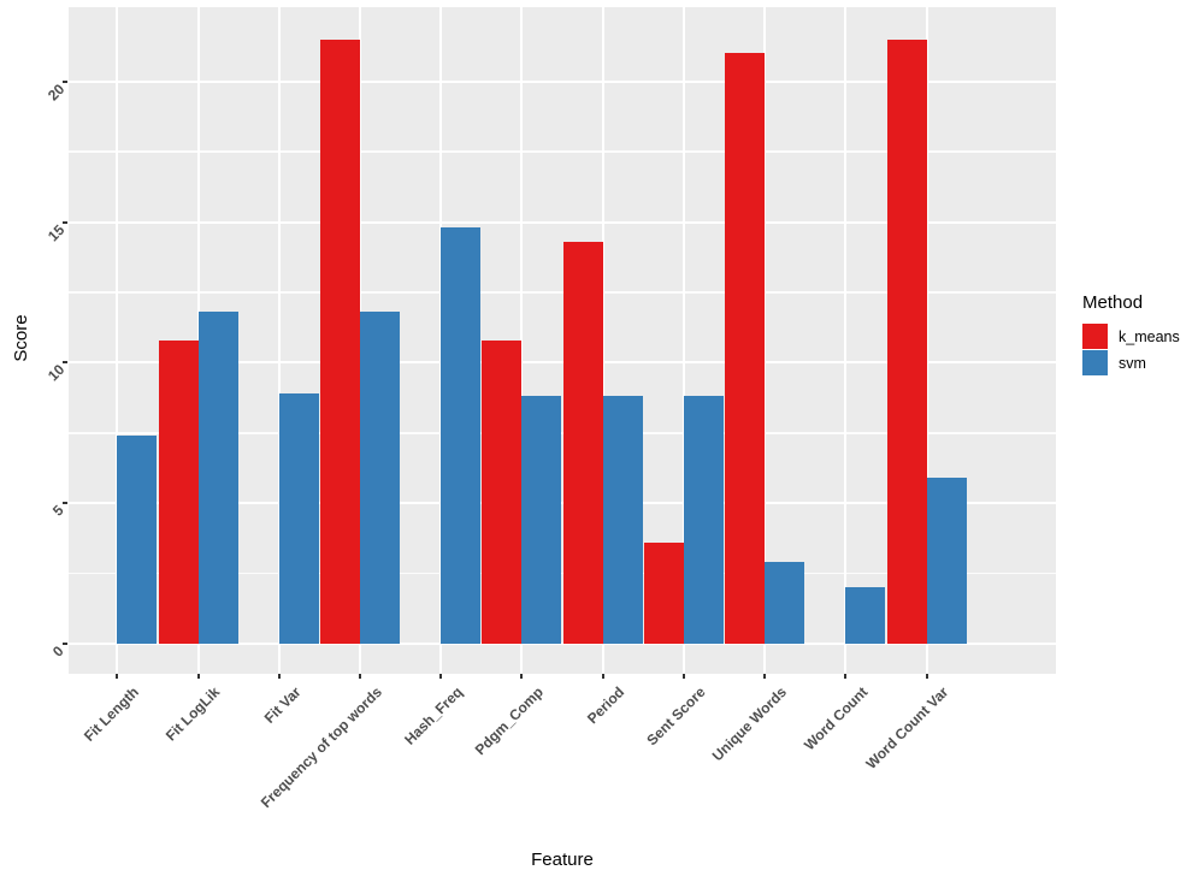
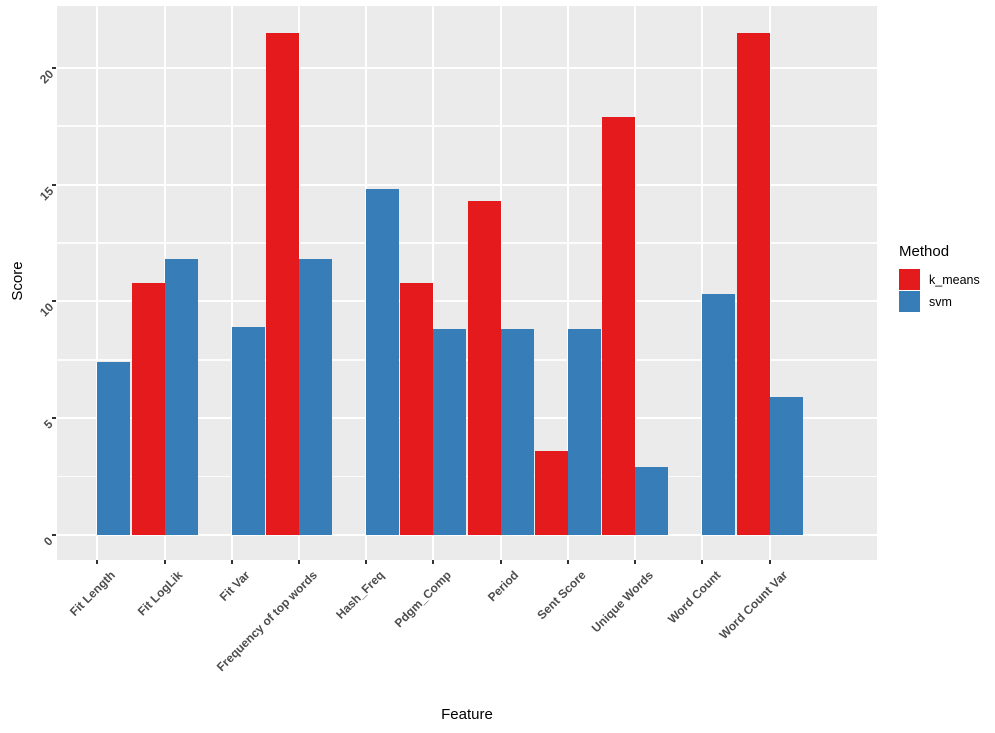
k_means/Unique Words: 21.0 -> 17.9
svm/Word Count: 2.0 -> 10.3
